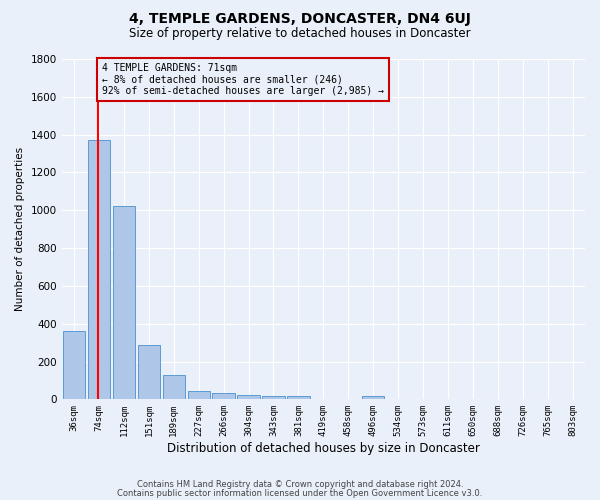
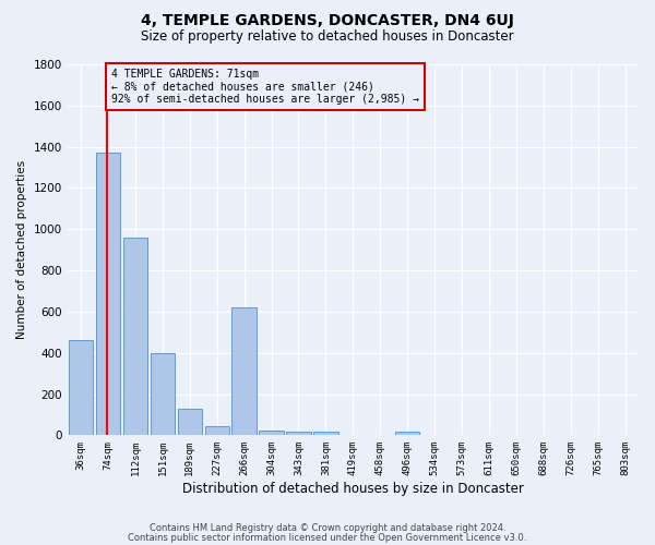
36sqm: 360 -> 460
112sqm: 1020 -> 960
151sqm: 280 -> 400
266sqm: 30 -> 620
